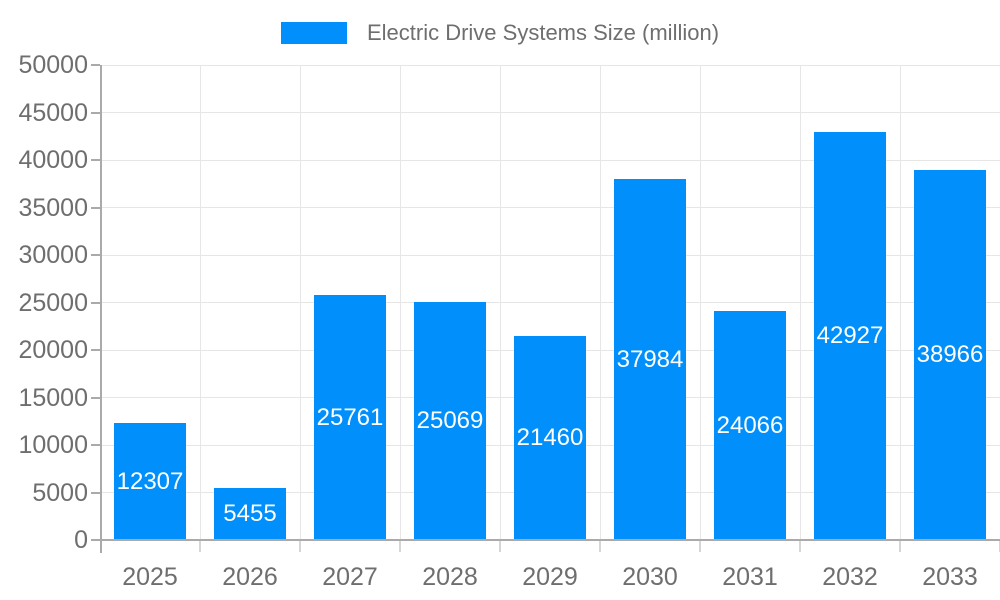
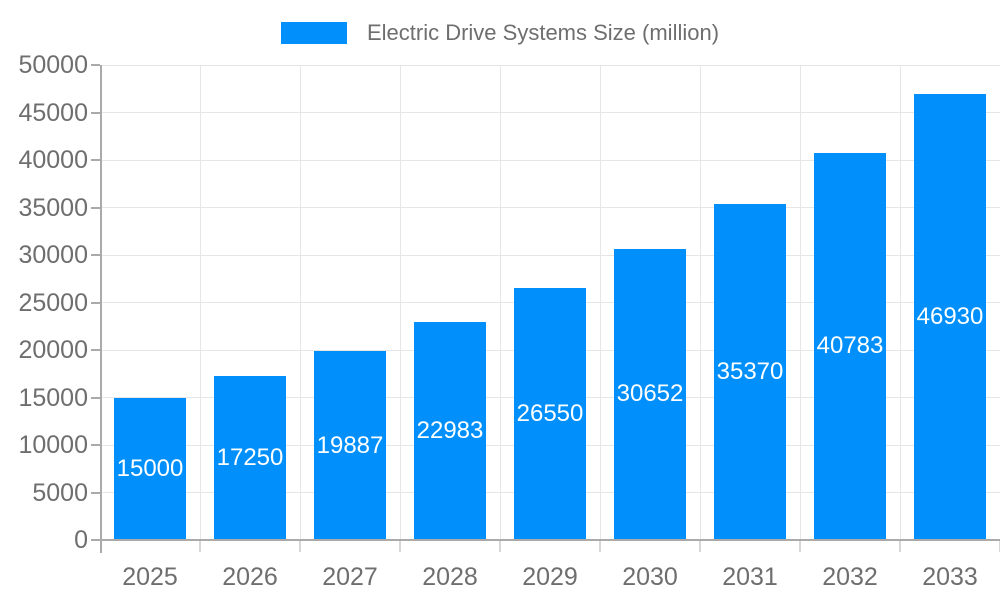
2025: 12307 -> 15000
2026: 5455 -> 17250
2027: 25761 -> 19887
2028: 25069 -> 22983
2029: 21460 -> 26550
2030: 37984 -> 30652
2031: 24066 -> 35370
2032: 42927 -> 40783
2033: 38966 -> 46930
